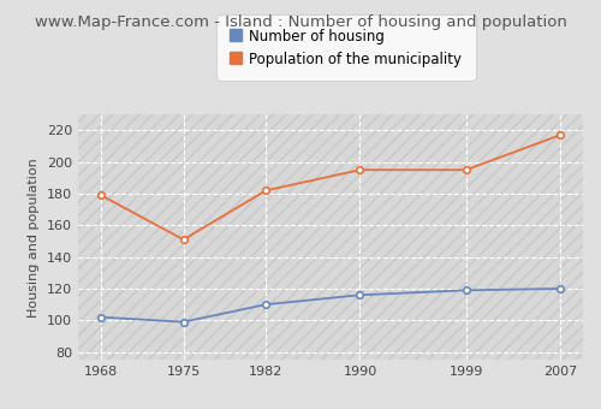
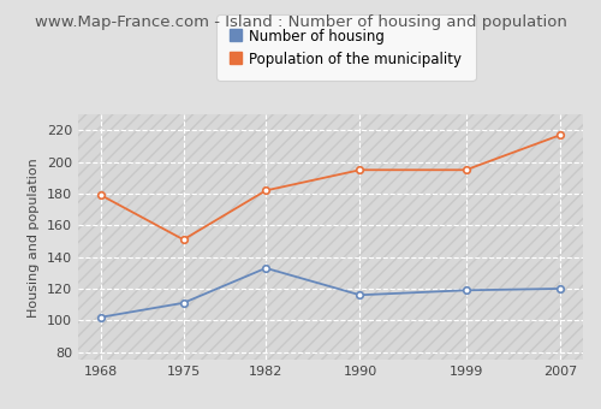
Number of housing/1975: 99 -> 111
Number of housing/1982: 110 -> 133
